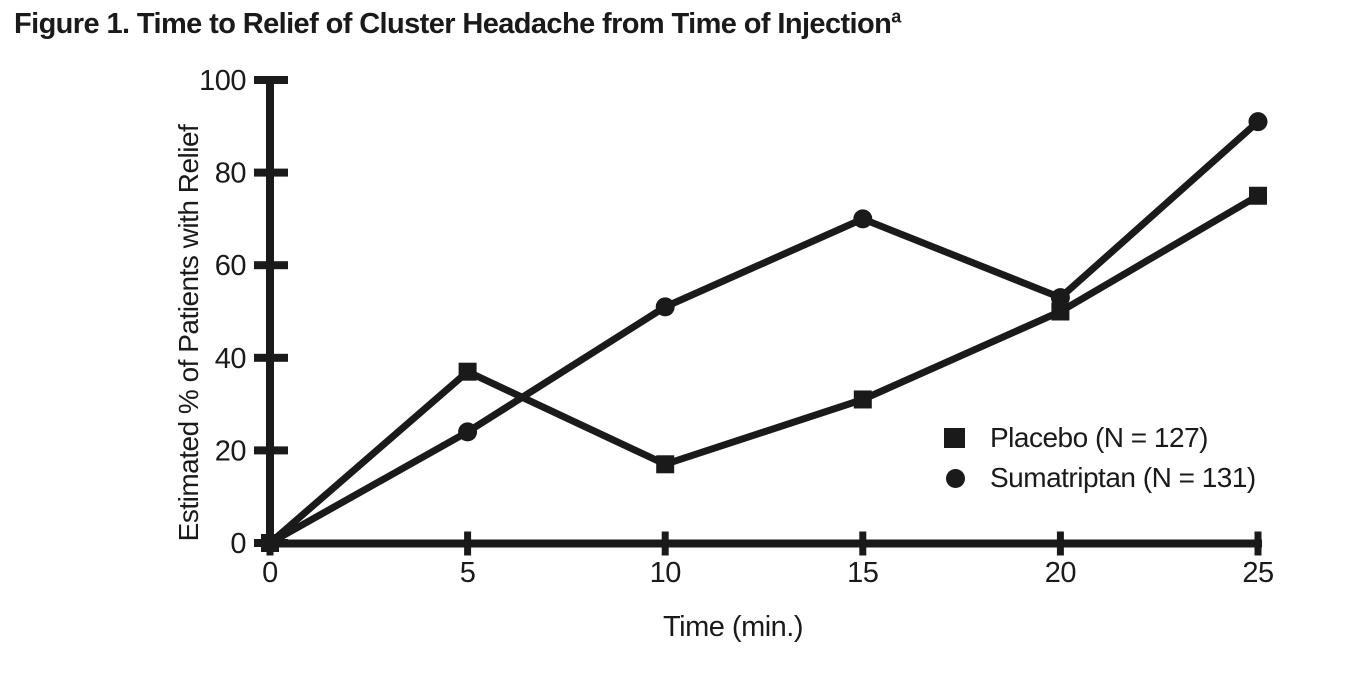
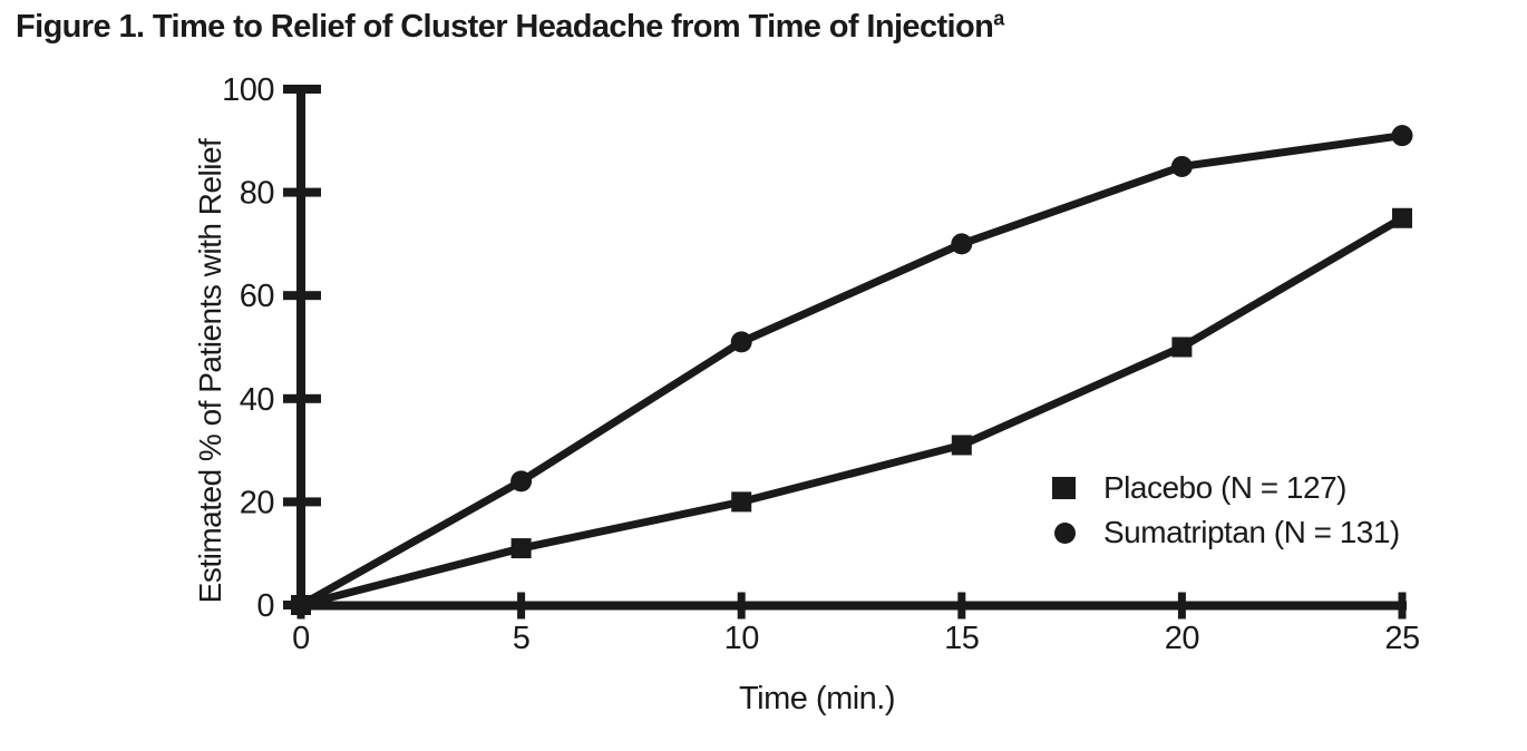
Placebo (N = 127)/5: 37 -> 11
Placebo (N = 127)/10: 17 -> 20
Sumatriptan (N = 131)/20: 53 -> 85
